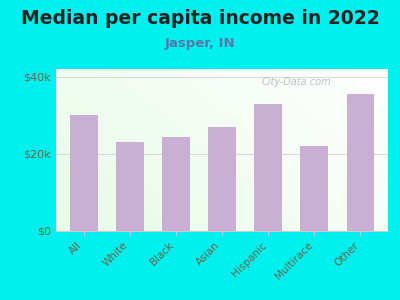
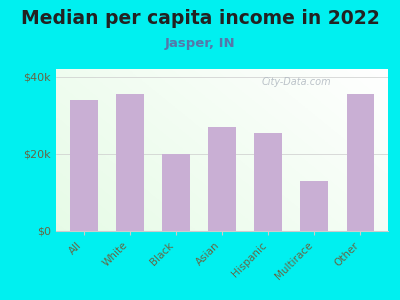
All: $30.0k -> $34.0k
White: $23.0k -> $35.5k
Black: $24.5k -> $20.0k
Hispanic: $33.0k -> $25.5k
Multirace: $22.0k -> $13.0k
